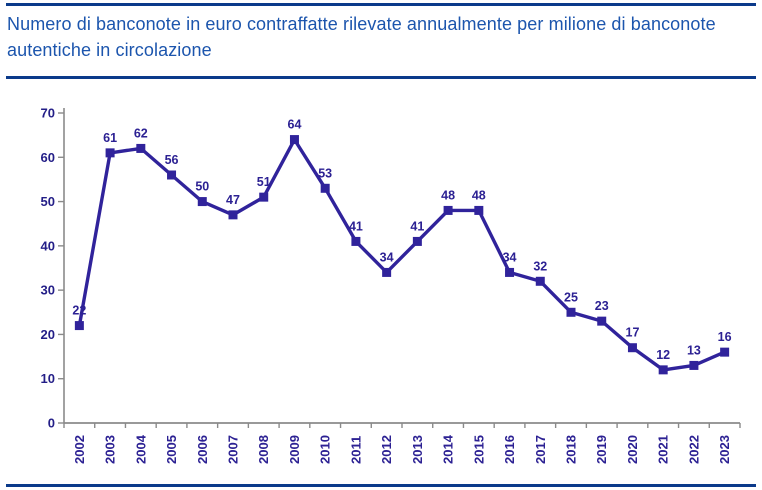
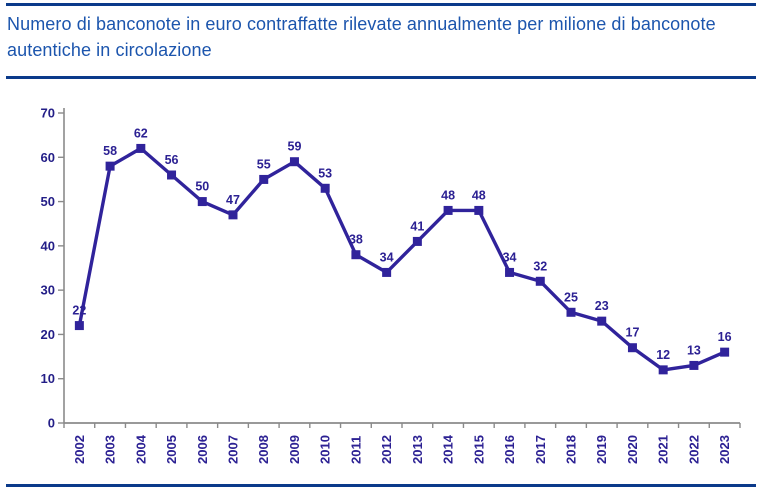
2003: 61 -> 58
2008: 51 -> 55
2009: 64 -> 59
2011: 41 -> 38
